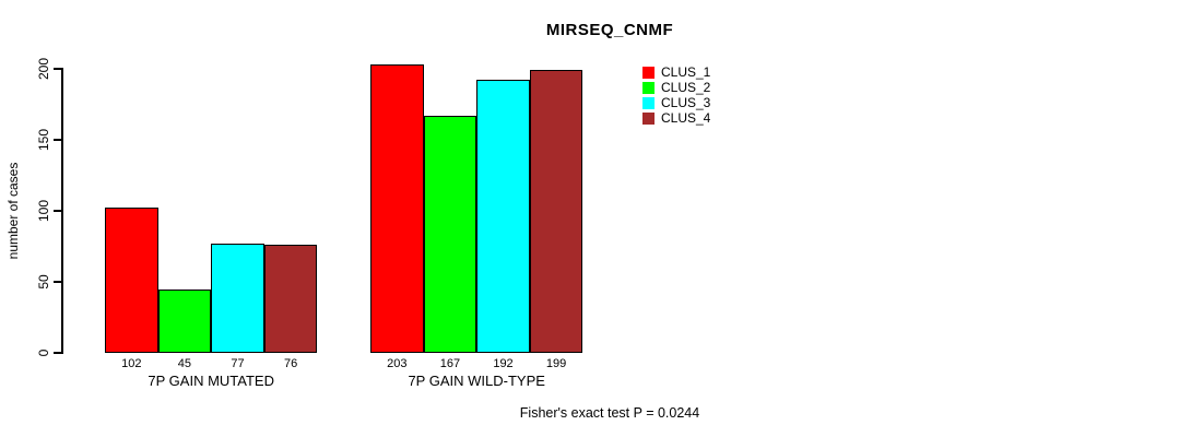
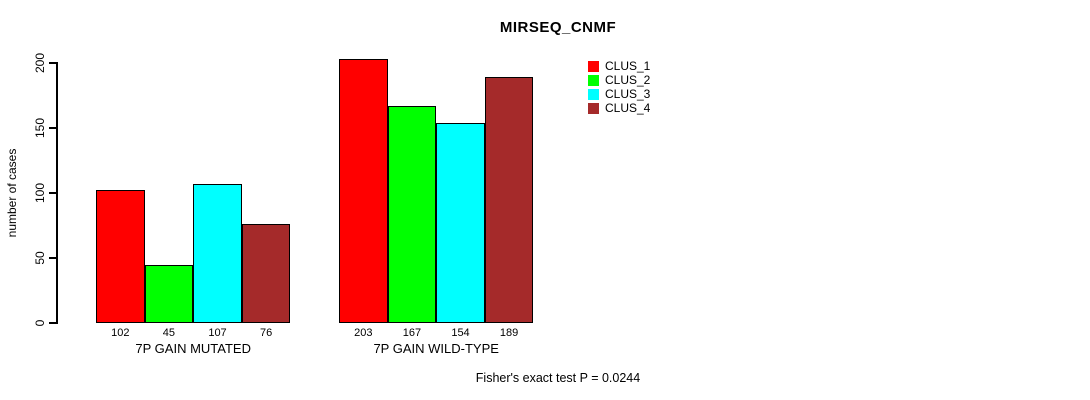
CLUS_3/7P GAIN MUTATED: 77 -> 107
CLUS_3/7P GAIN WILD-TYPE: 192 -> 154
CLUS_4/7P GAIN WILD-TYPE: 199 -> 189
